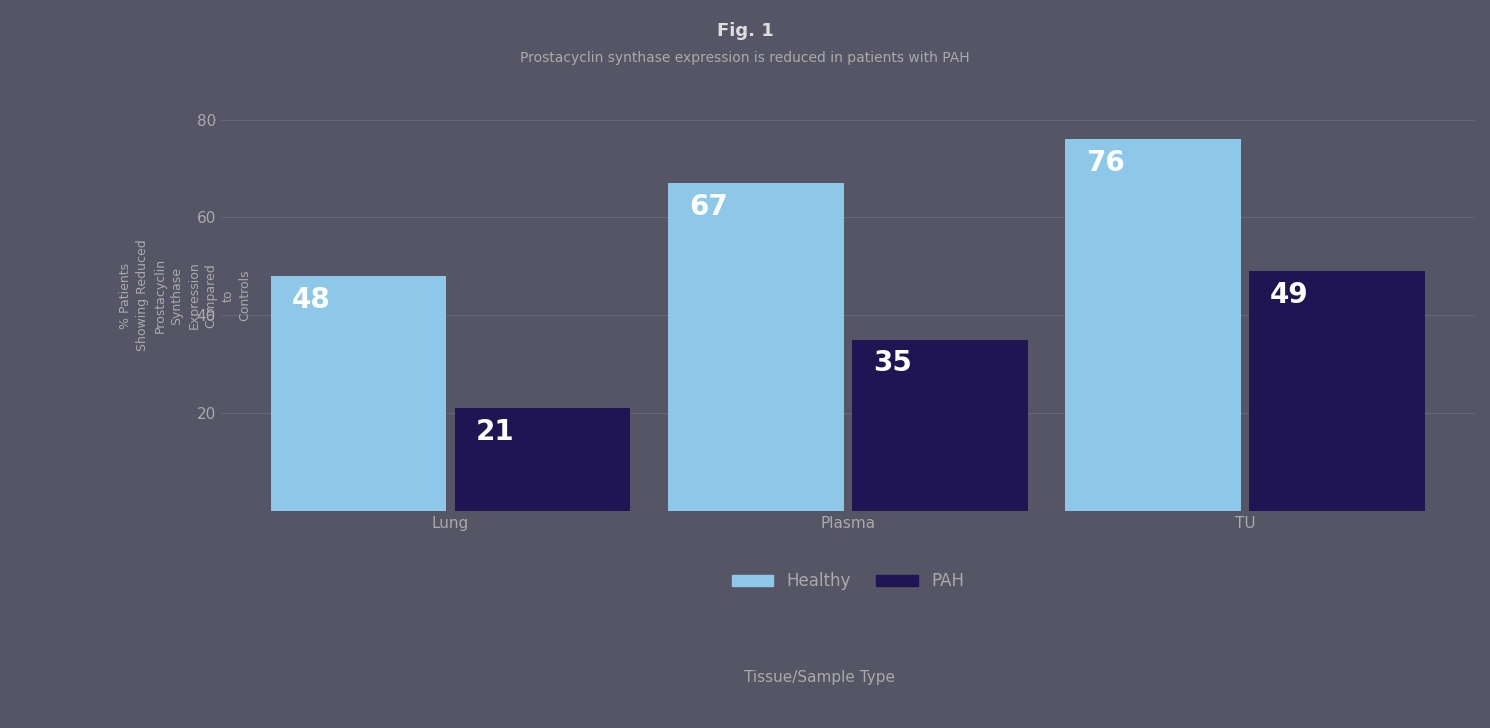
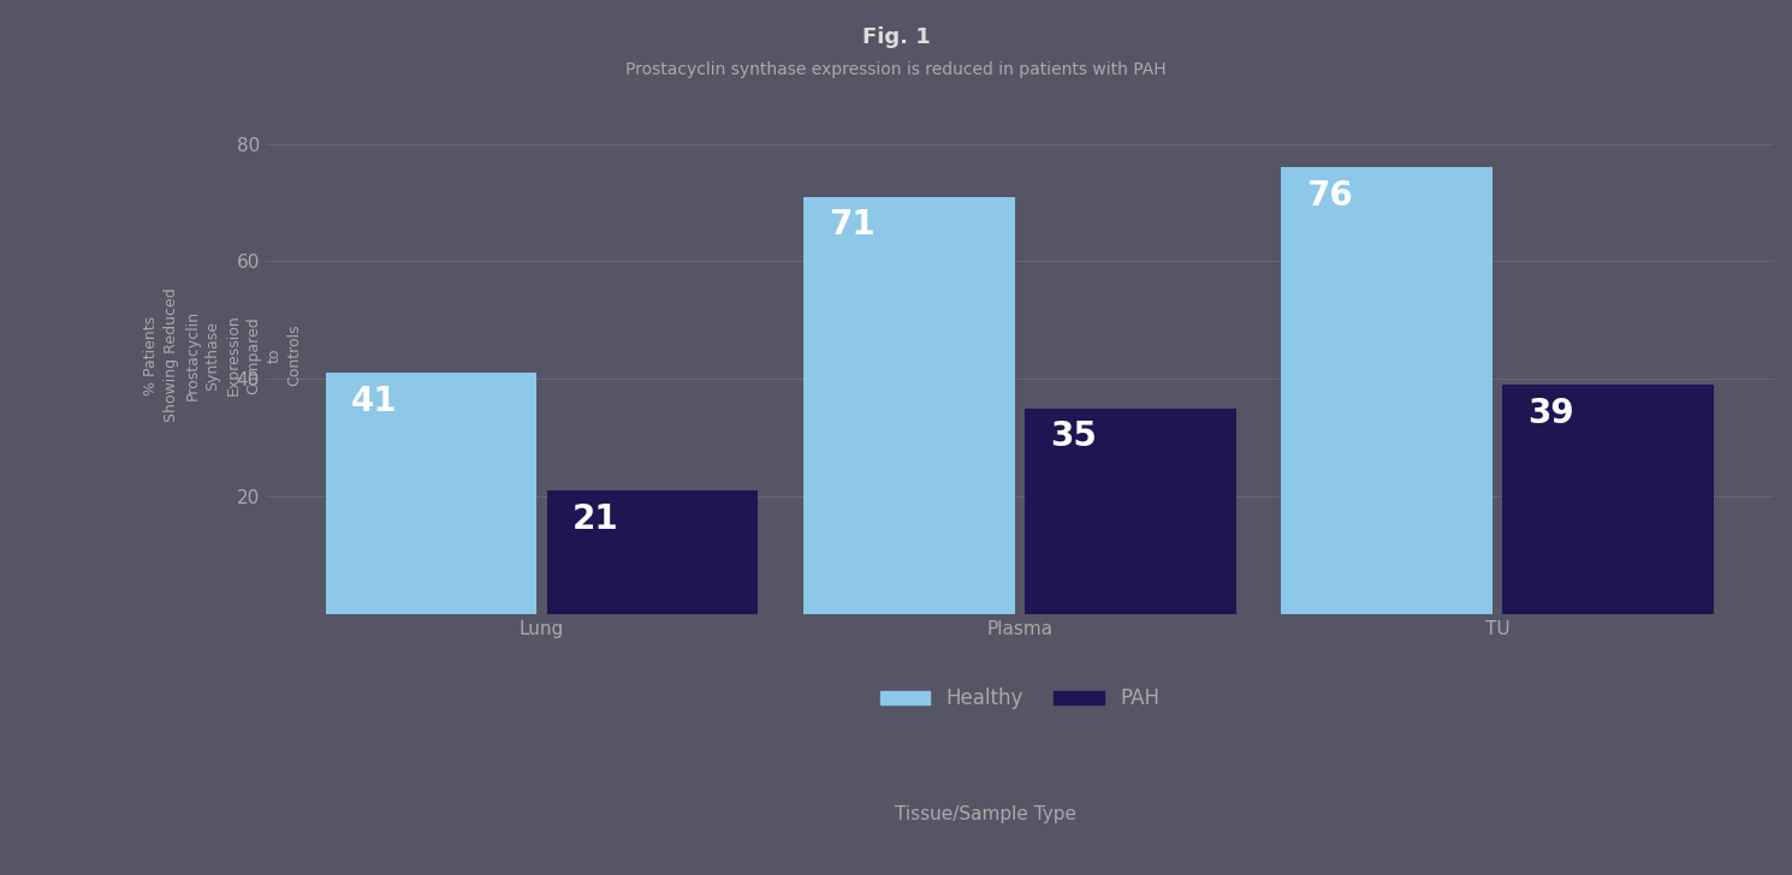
Healthy/Lung: 48 -> 41
Healthy/Plasma: 67 -> 71
PAH/TU: 49 -> 39
